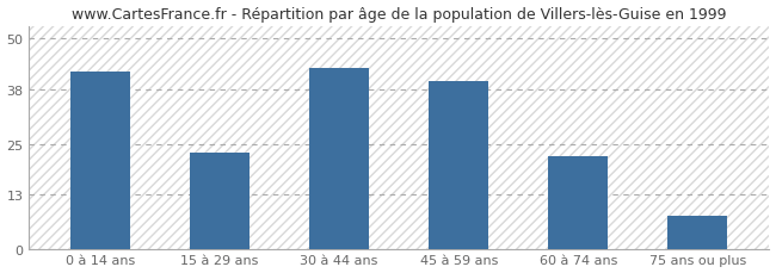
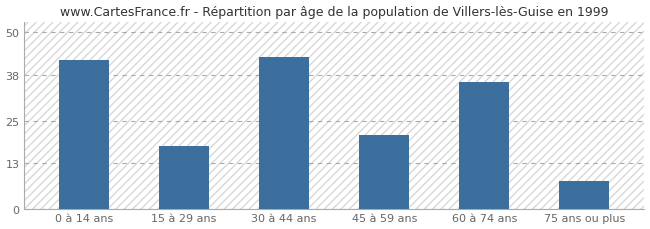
15 à 29 ans: 23 -> 18
45 à 59 ans: 40 -> 21
60 à 74 ans: 22 -> 36
